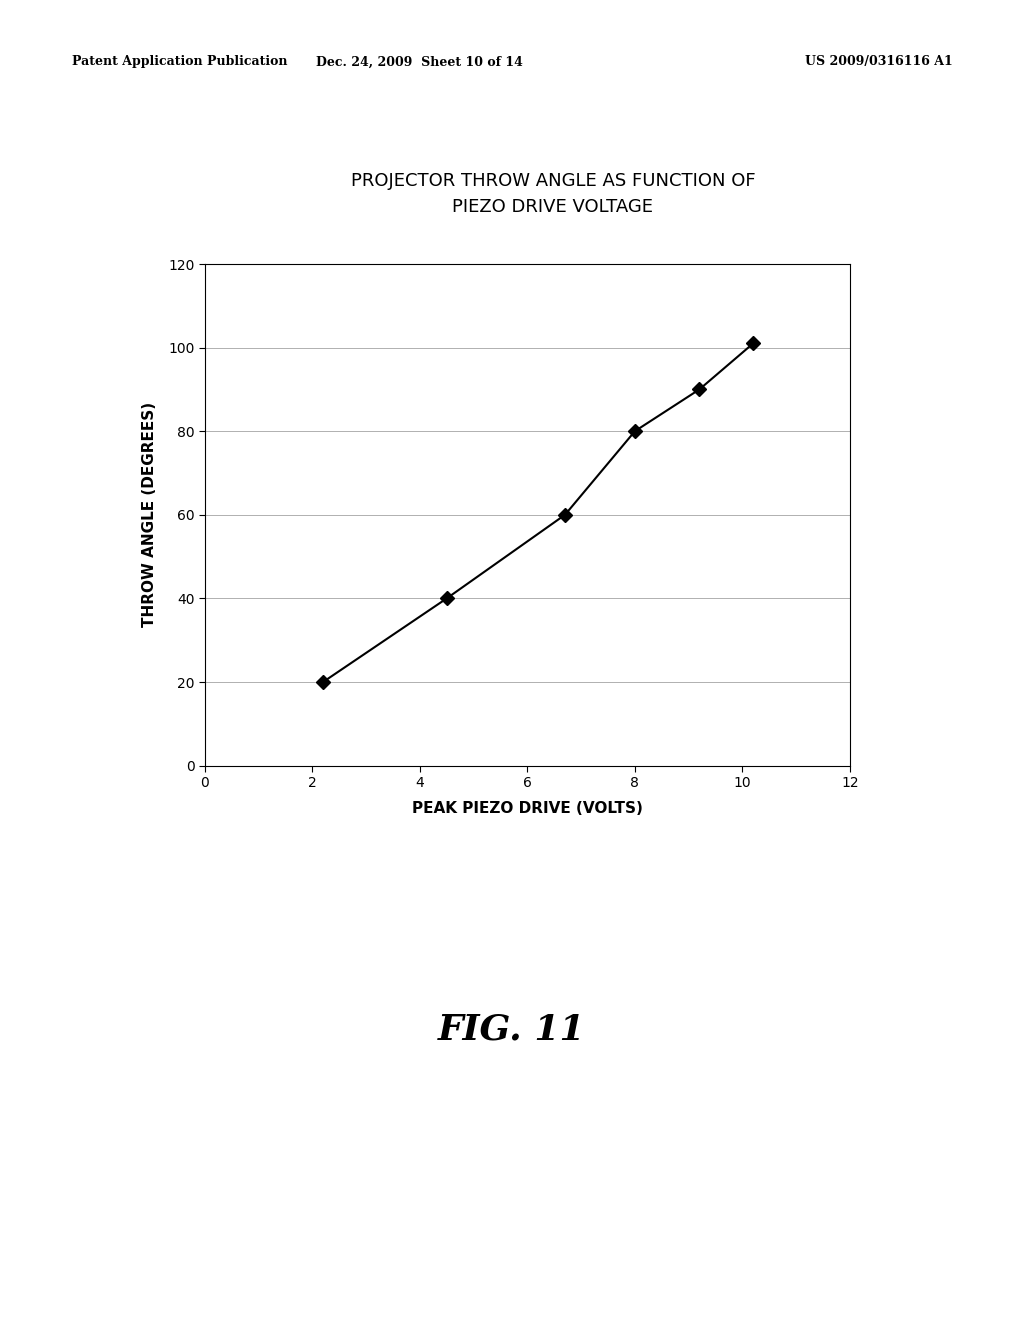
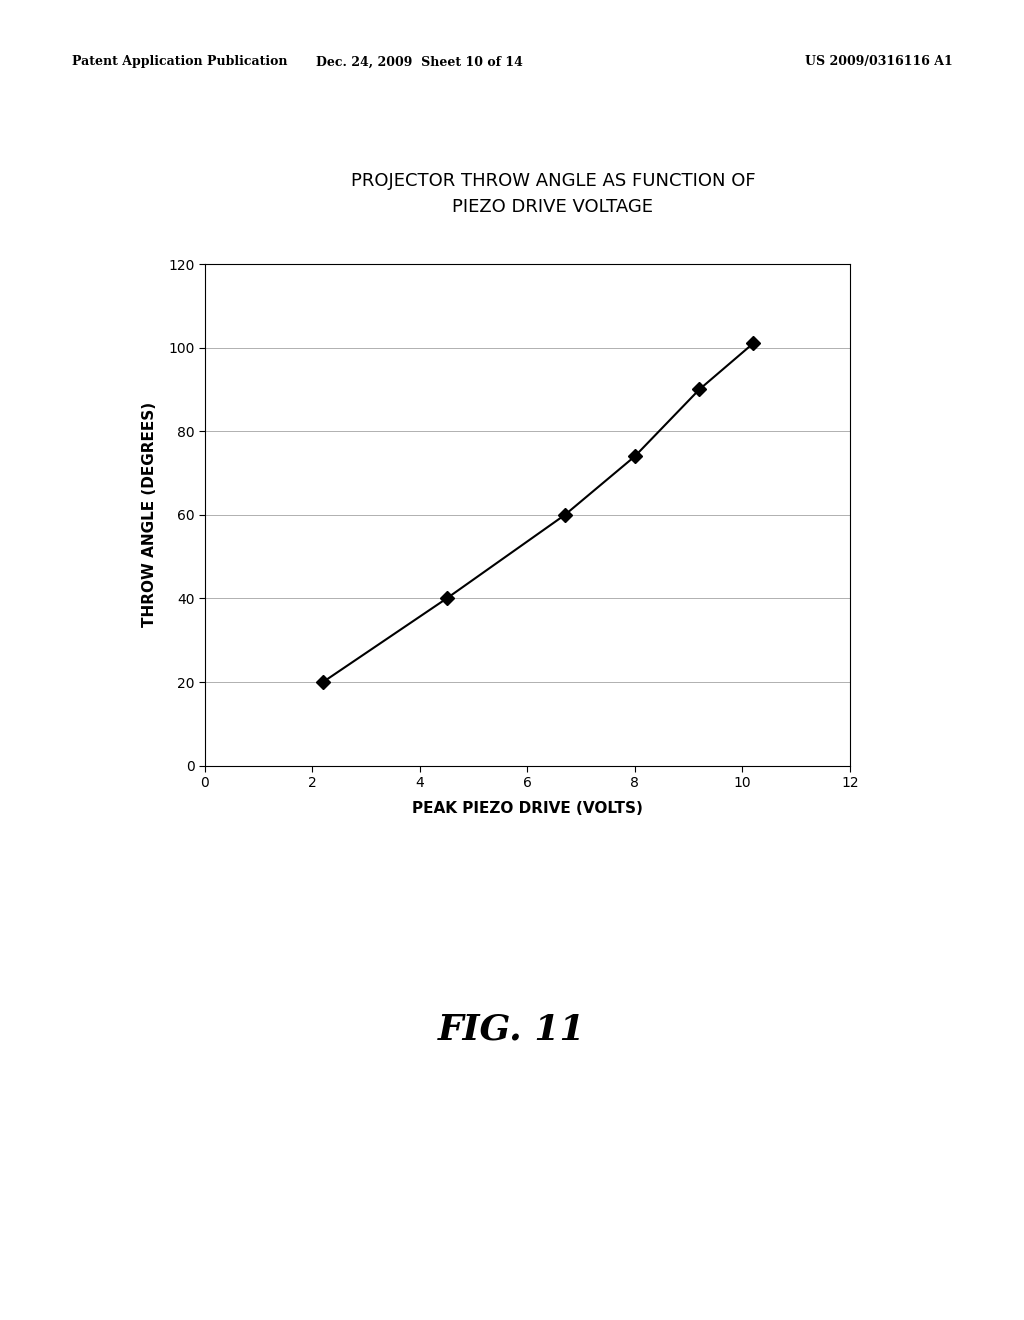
8: 80 -> 74
